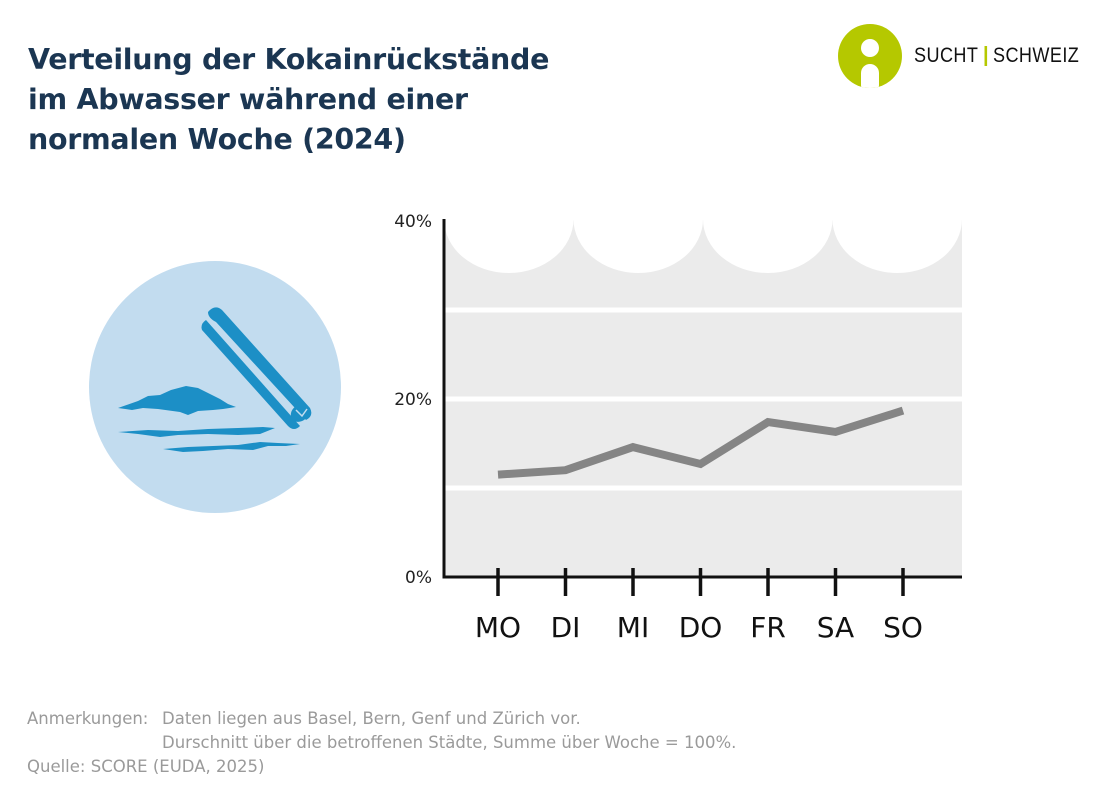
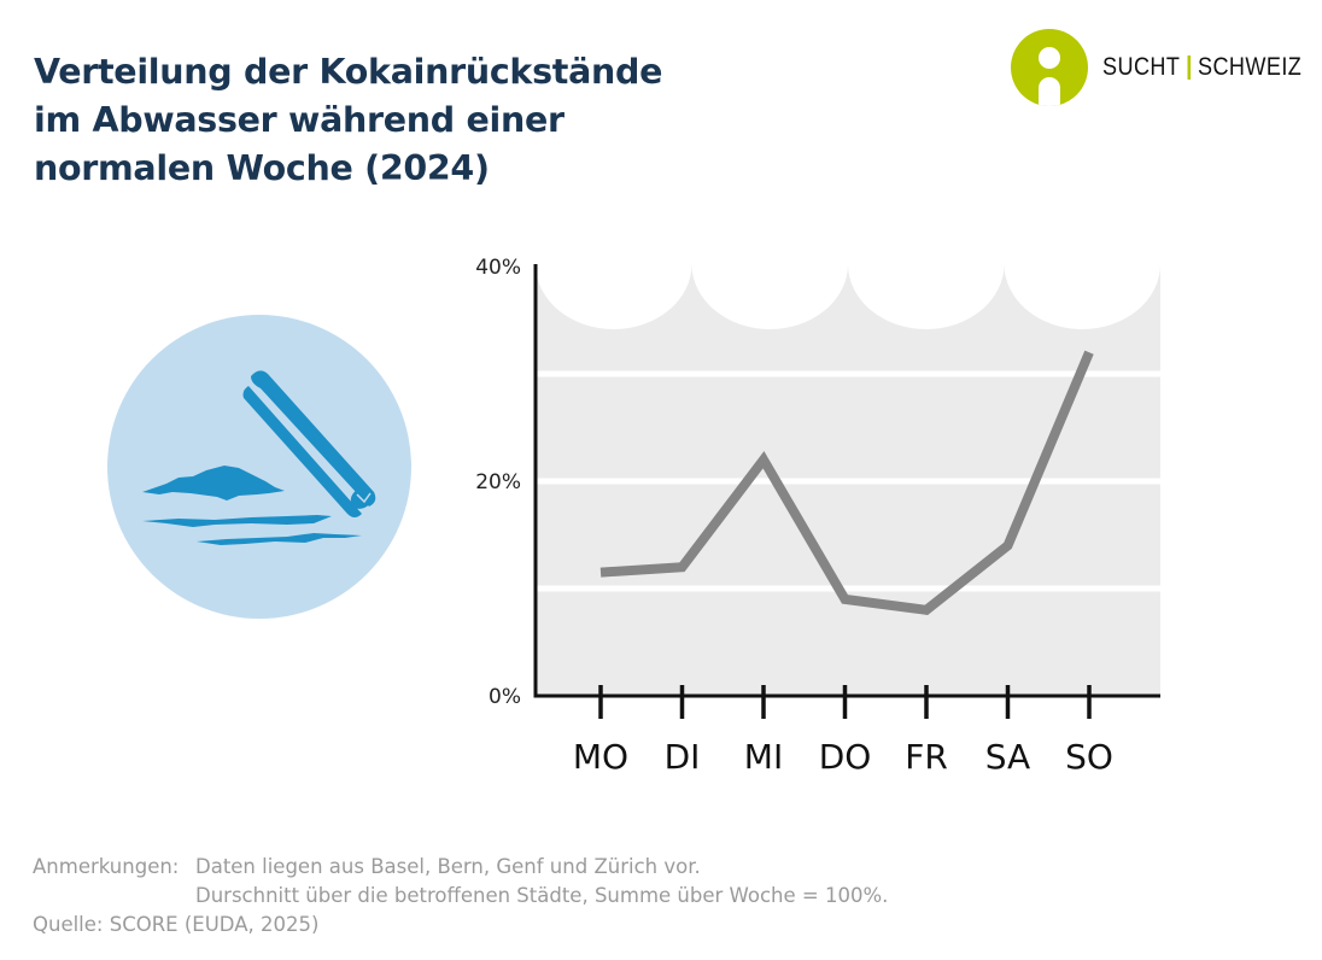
MI: 15% -> 22%
DO: 13% -> 9%
FR: 17% -> 8%
SA: 16% -> 14%
SO: 19% -> 32%
